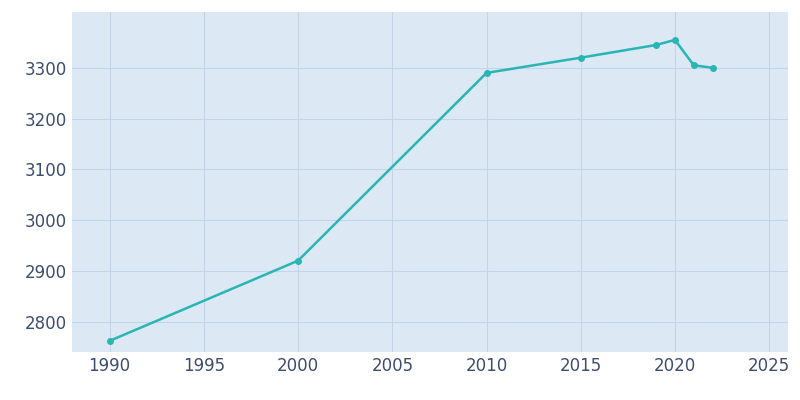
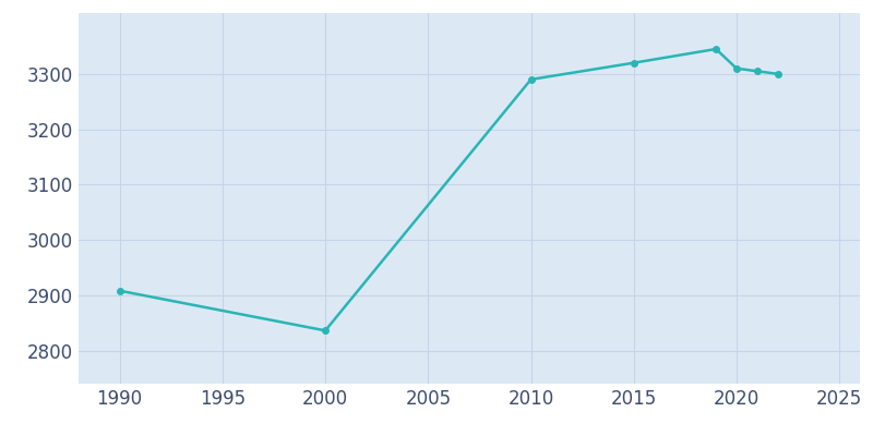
1990: 2762 -> 2908
2000: 2920 -> 2836
2020: 3355 -> 3310
